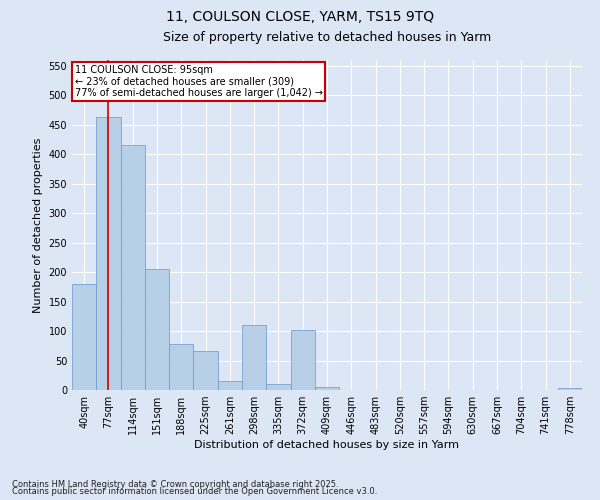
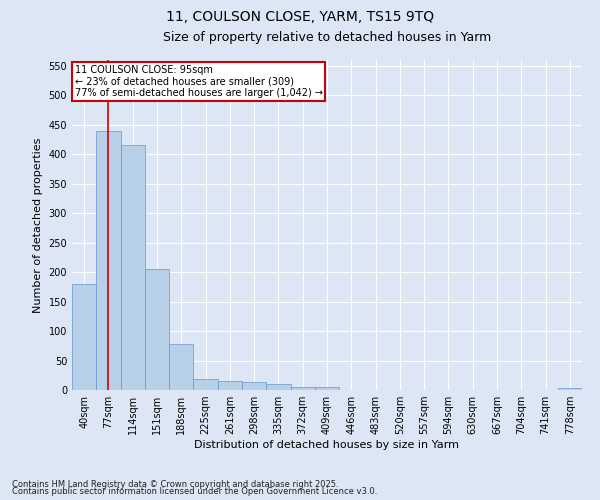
77sqm: 464 -> 440
225sqm: 66 -> 18
298sqm: 110 -> 13
372sqm: 102 -> 5
